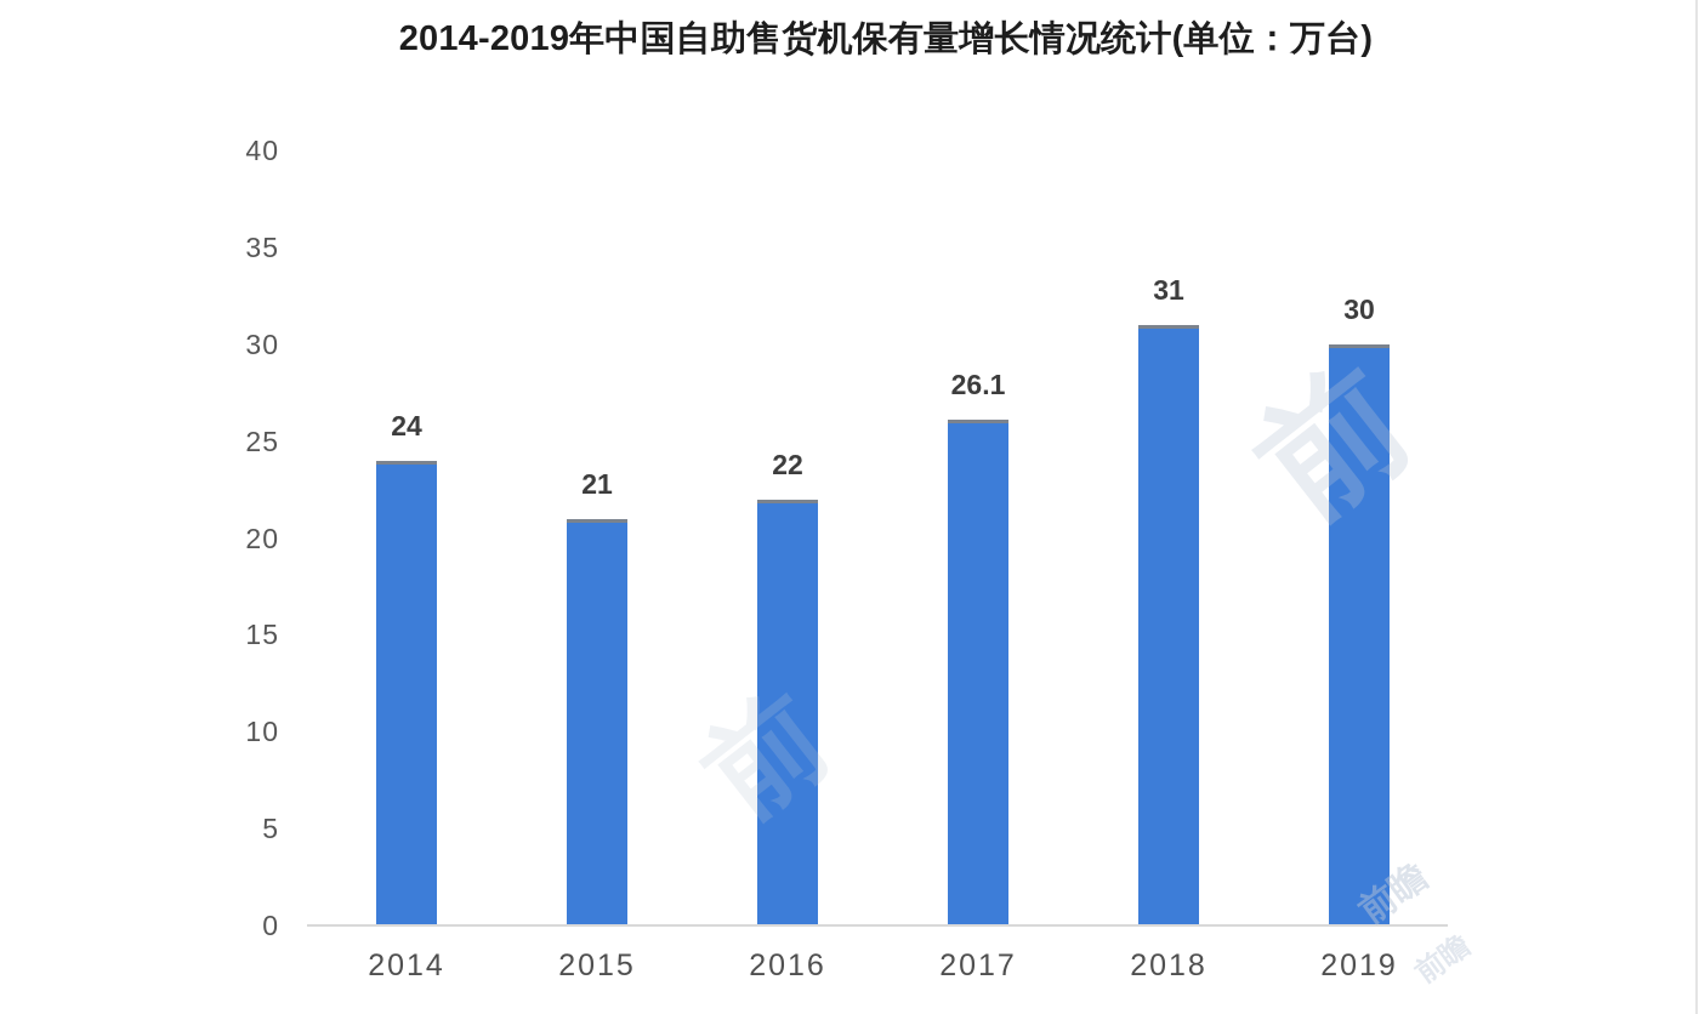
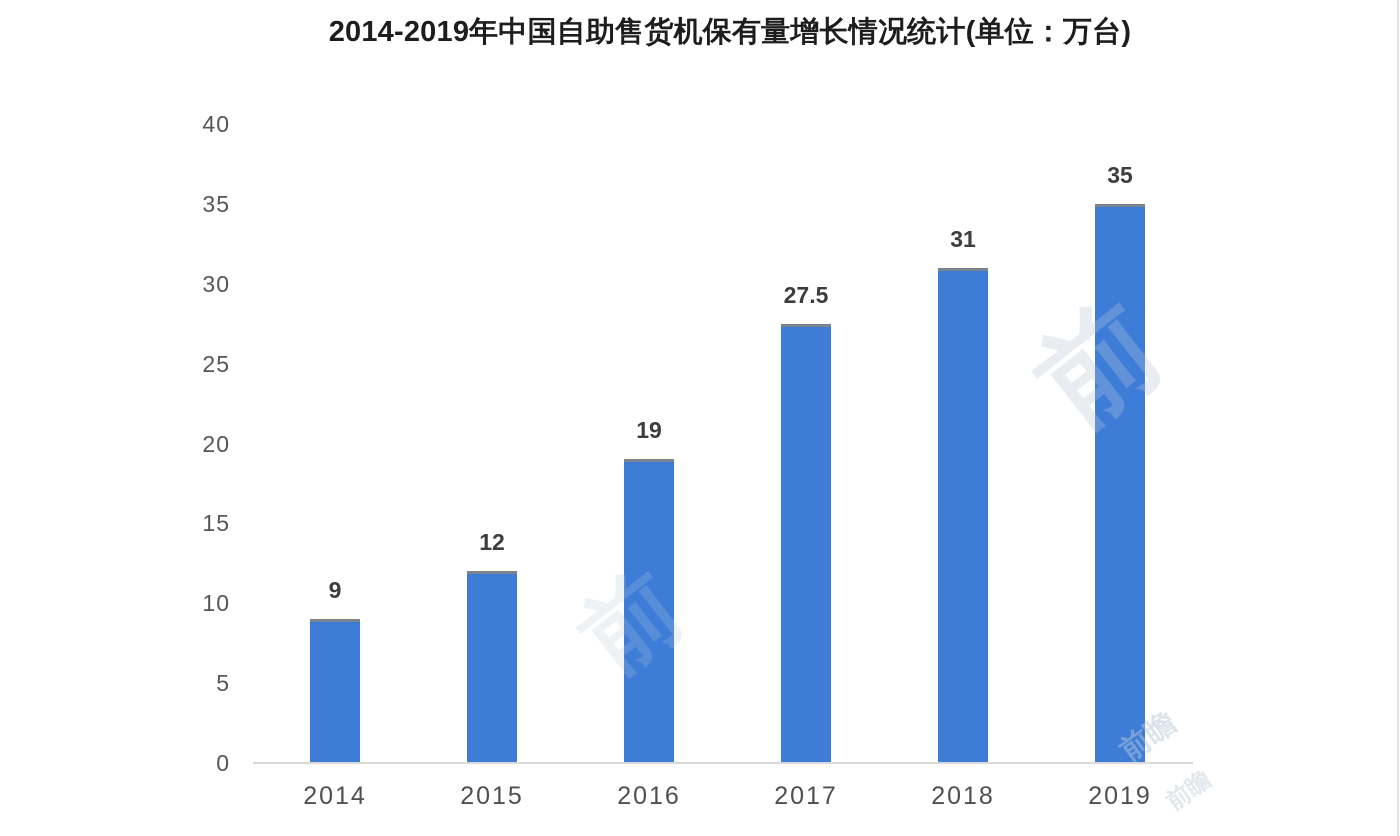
2014: 24 -> 9
2015: 21 -> 12
2016: 22 -> 19
2017: 26.1 -> 27.5
2019: 30 -> 35
